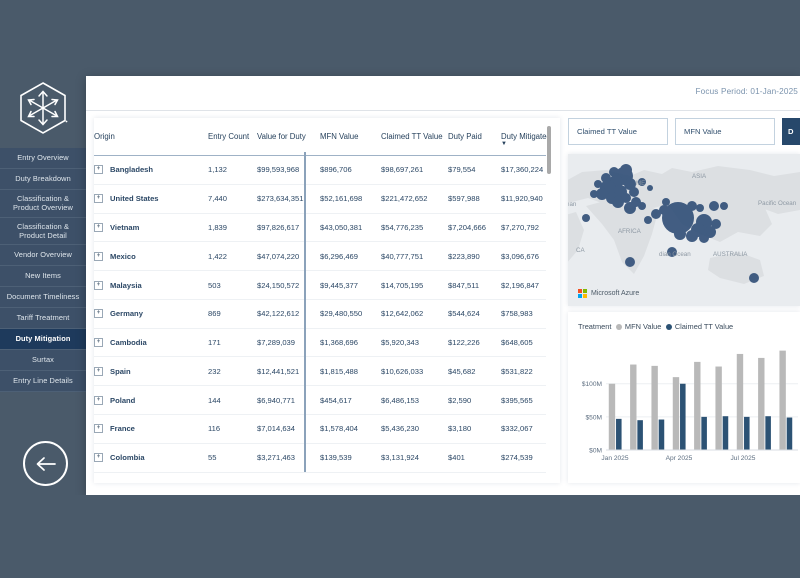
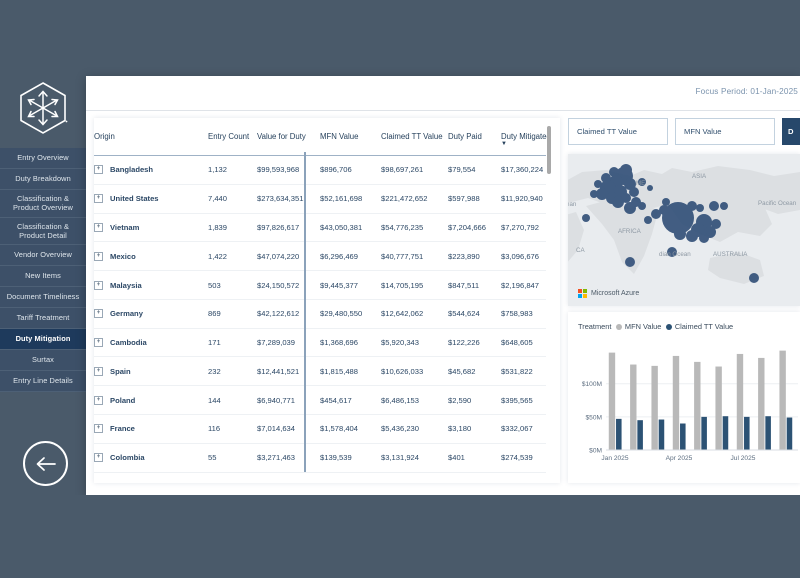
MFN Value/Jan 2025: $100M -> $150M
MFN Value/Apr 2025: $110M -> $140M
Claimed TT Value/Apr 2025: $100M -> $40M
